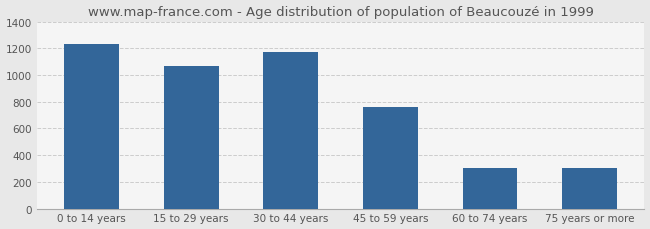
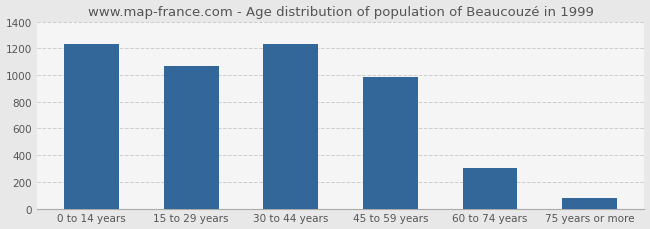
30 to 44 years: 1170 -> 1230
45 to 59 years: 760 -> 980
75 years or more: 300 -> 80
